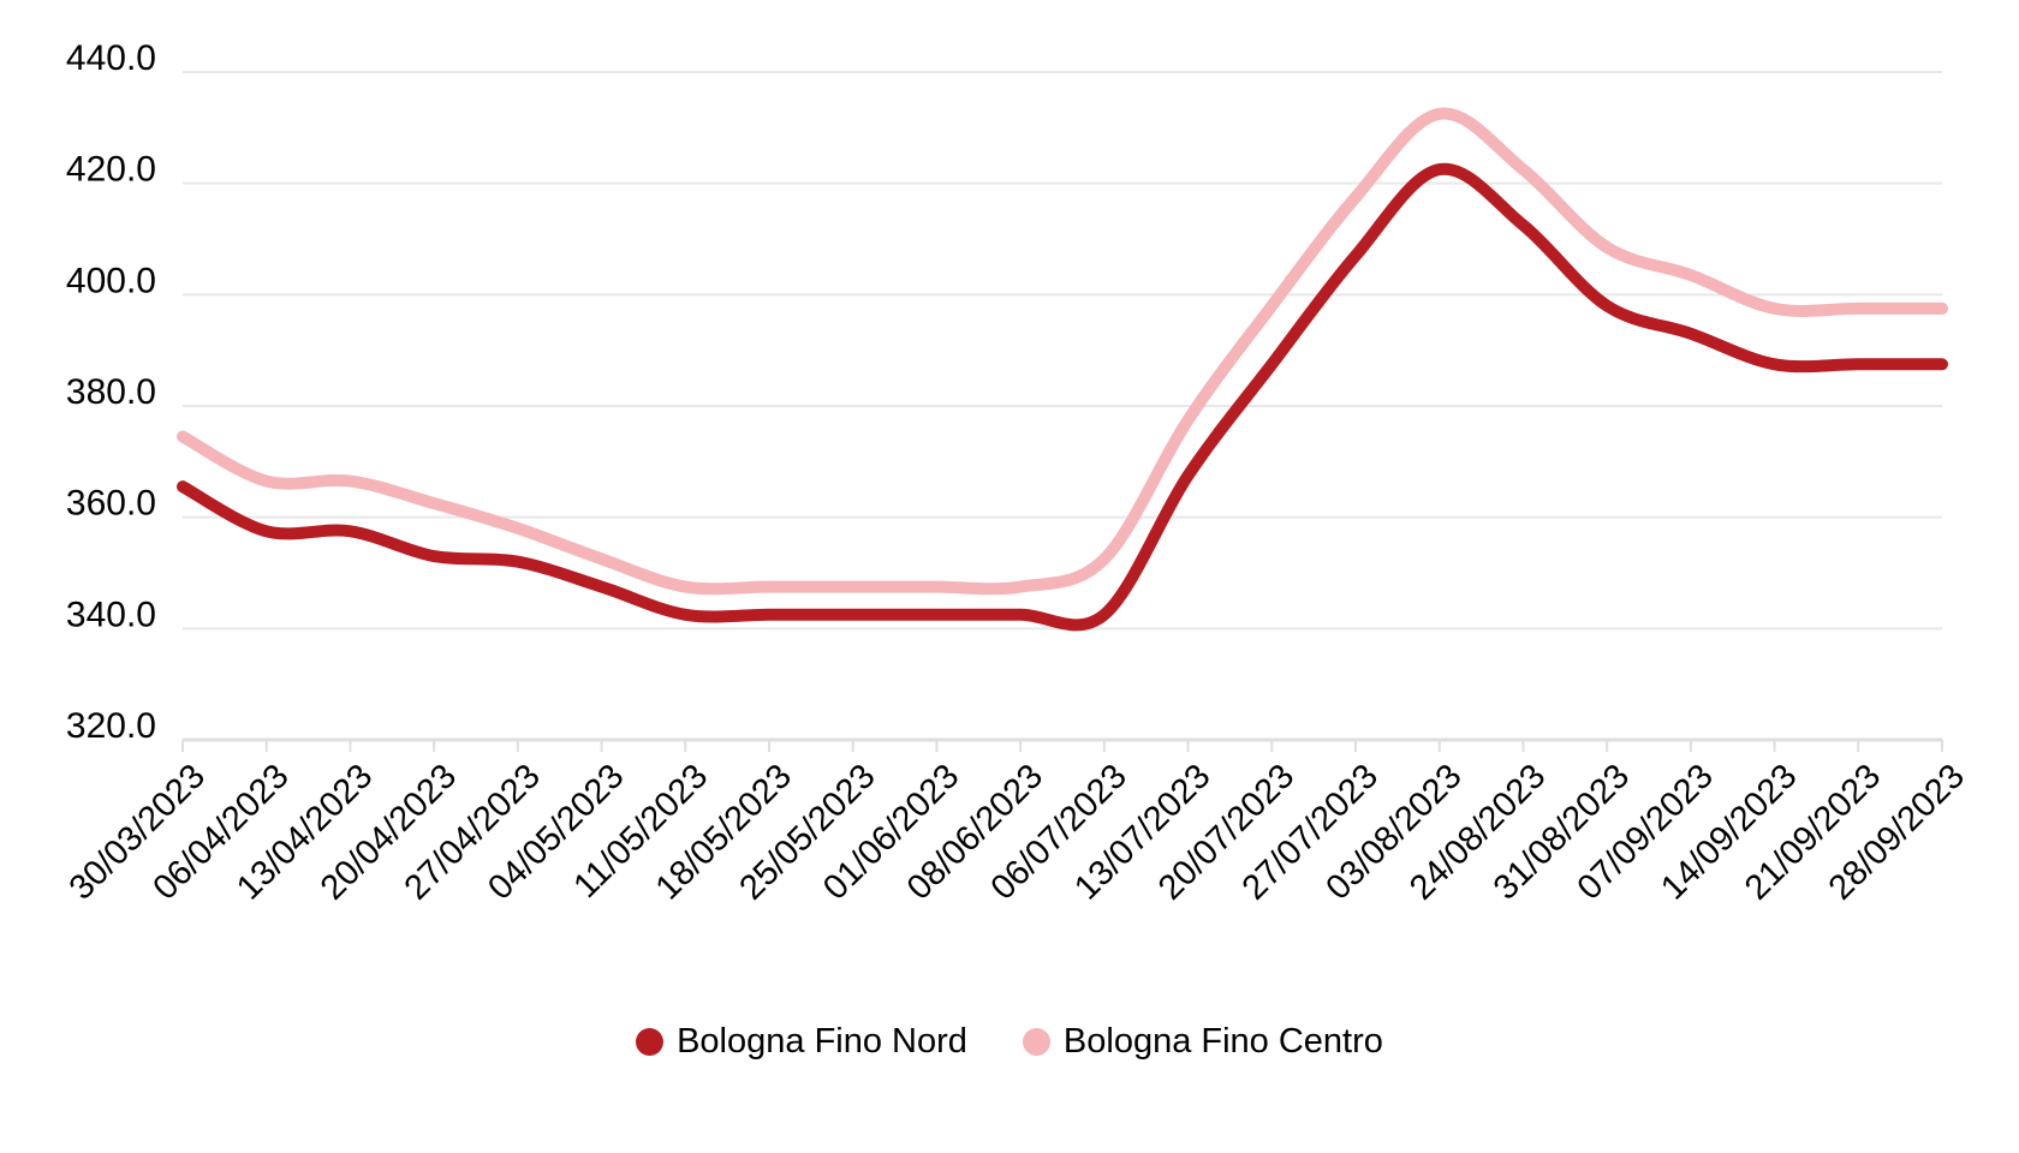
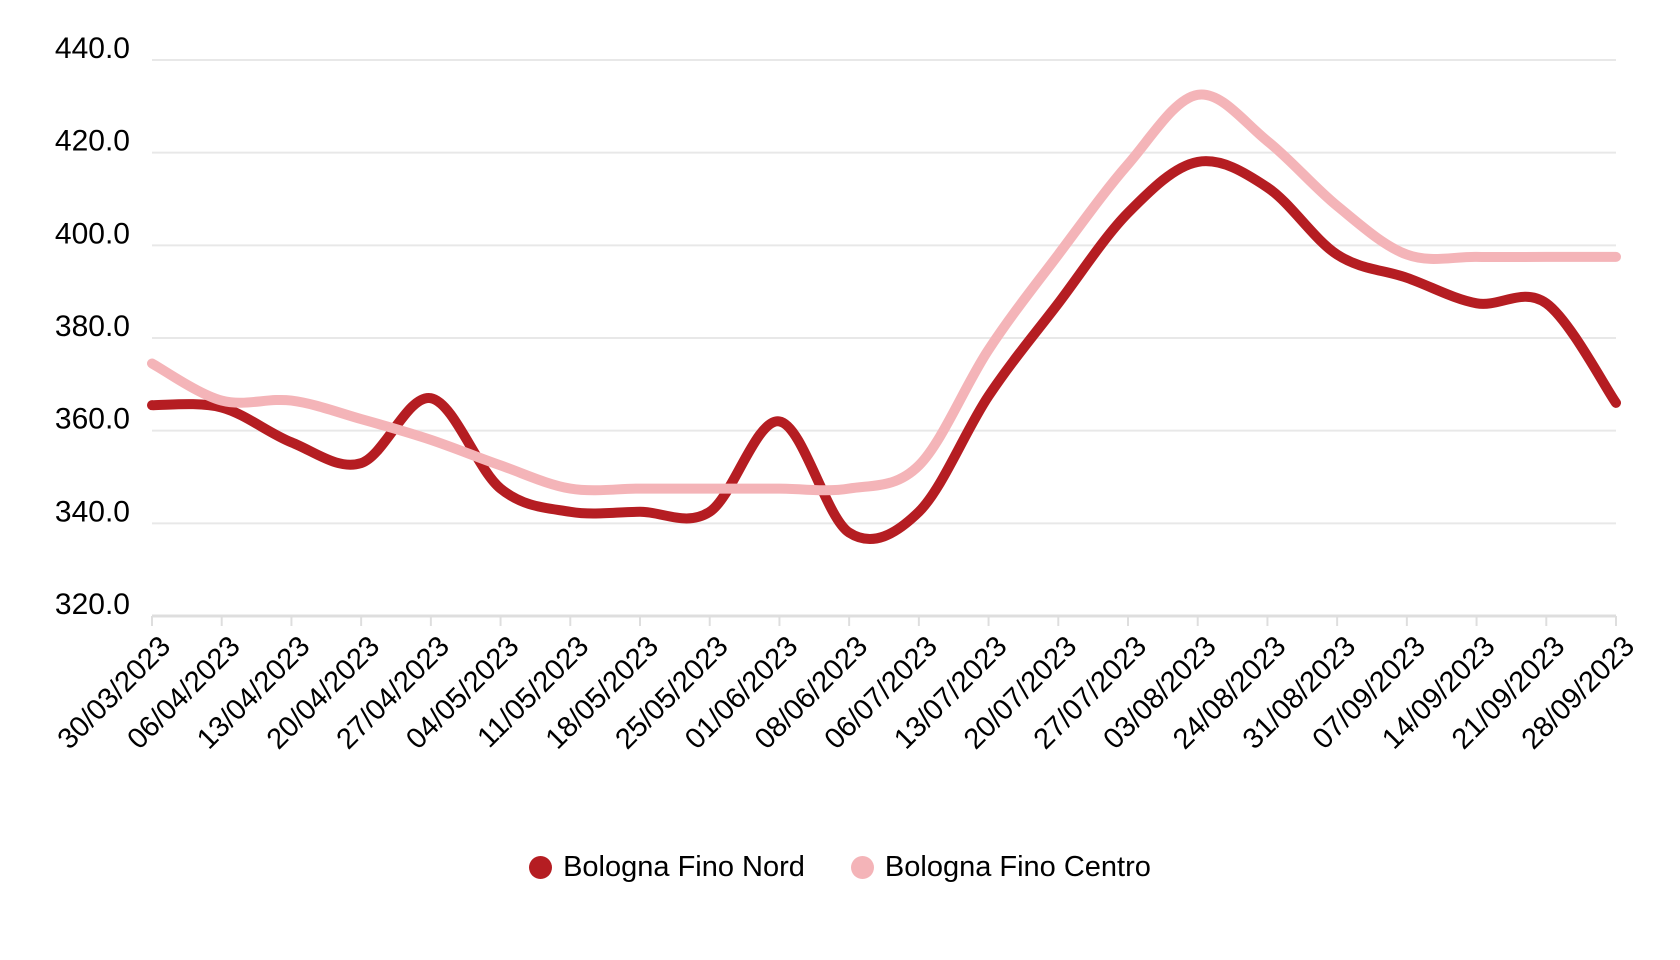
Bologna Fino Nord/06/04/2023: 358 -> 365
Bologna Fino Nord/27/04/2023: 352 -> 367
Bologna Fino Nord/01/06/2023: 342 -> 362
Bologna Fino Nord/08/06/2023: 342 -> 338
Bologna Fino Nord/03/08/2023: 422 -> 418
Bologna Fino Centro/07/09/2023: 404 -> 398
Bologna Fino Nord/28/09/2023: 388 -> 366
